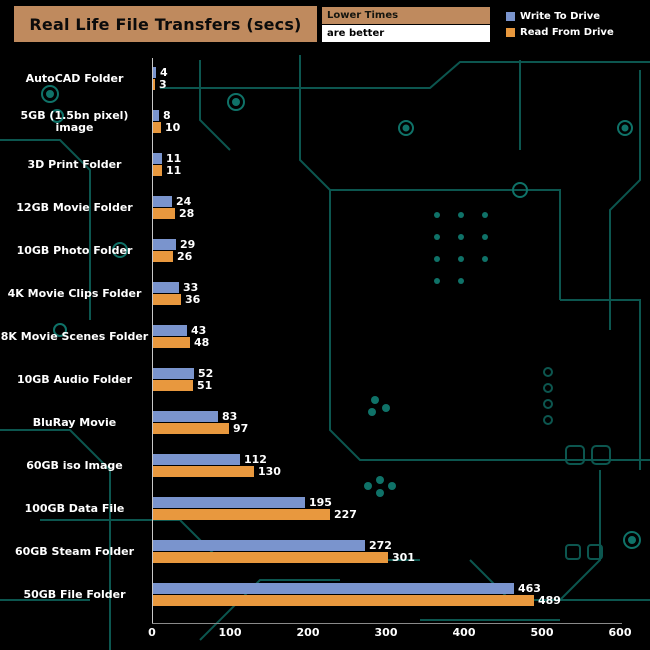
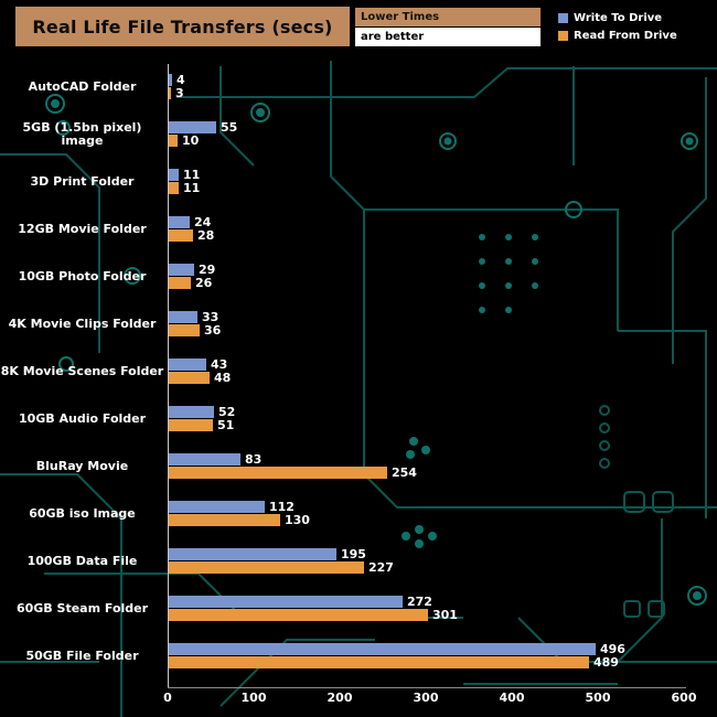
Write To Drive/5GB (1.5bn pixel) image: 8 -> 55
Read From Drive/BluRay Movie: 97 -> 254
Write To Drive/50GB File Folder: 463 -> 496
